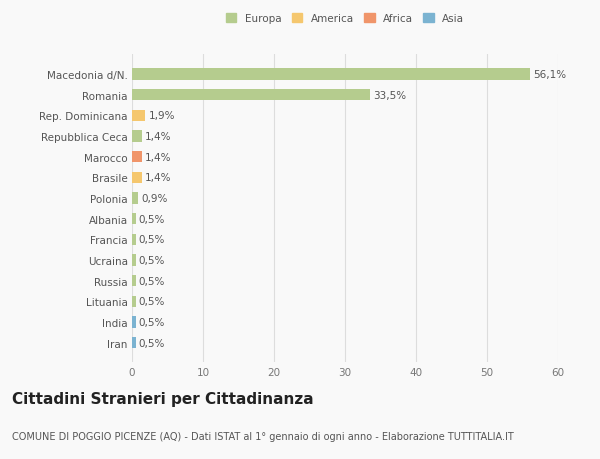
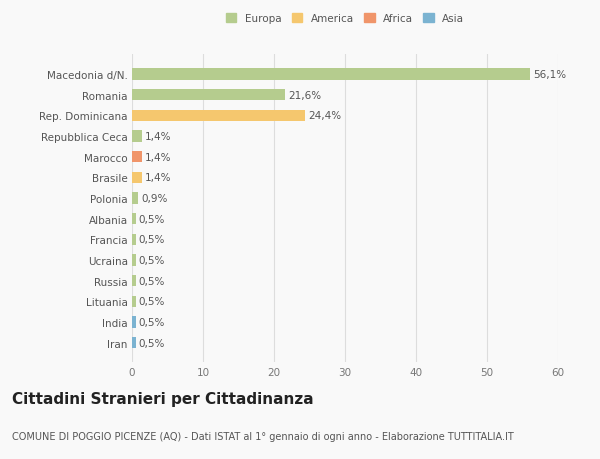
Romania: 33,5% -> 21,6%
Rep. Dominicana: 1,9% -> 24,4%
